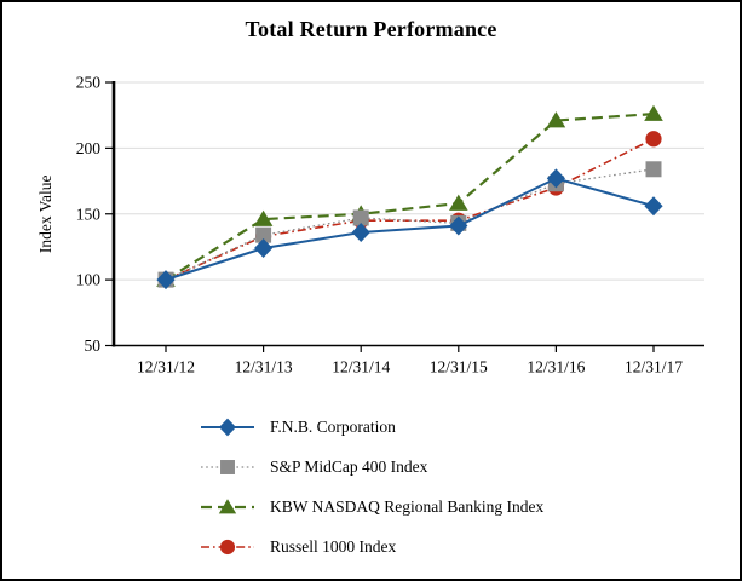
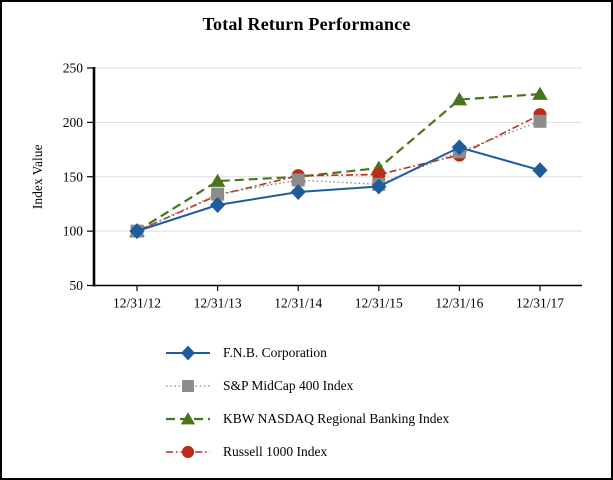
Russell 1000 Index/12/31/14: 145 -> 151
Russell 1000 Index/12/31/15: 145 -> 152
S&P MidCap 400 Index/12/31/17: 184 -> 201
